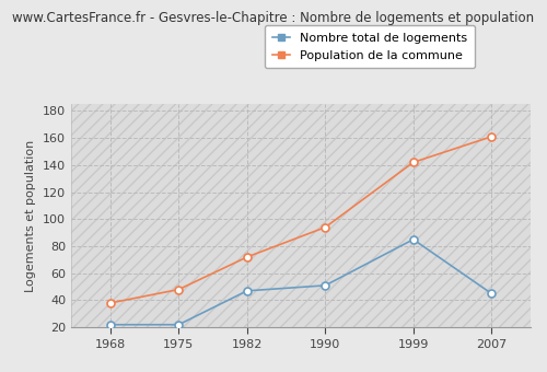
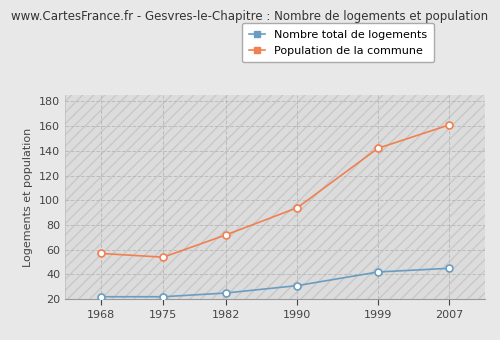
Population de la commune/1968: 38 -> 57
Population de la commune/1975: 48 -> 54
Nombre total de logements/1982: 47 -> 25
Nombre total de logements/1990: 51 -> 31
Nombre total de logements/1999: 85 -> 42
